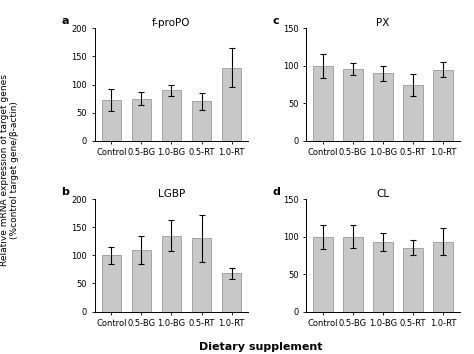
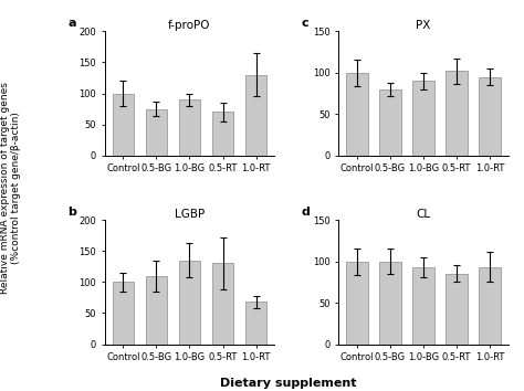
f-proPO/Control: 72 -> 100
PX/0.5-BG: 96 -> 80
PX/0.5-RT: 74 -> 102
